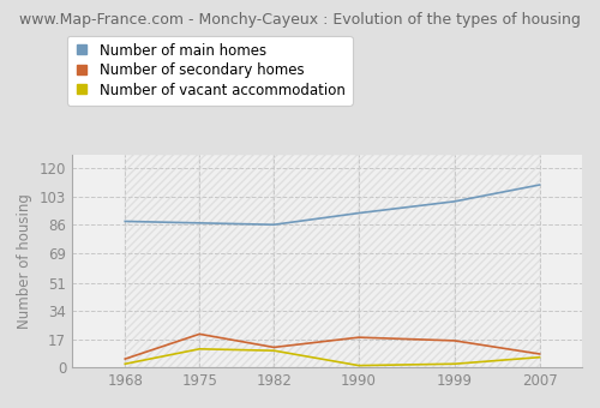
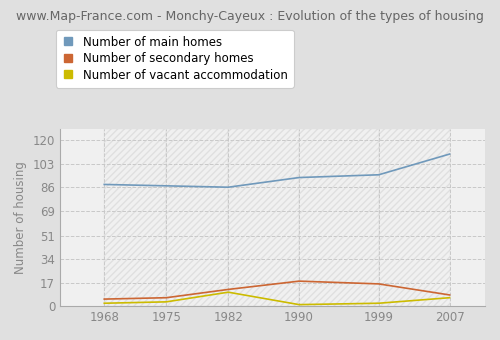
Number of secondary homes/1975: 20 -> 6
Number of vacant accommodation/1975: 11 -> 3
Number of main homes/1999: 100 -> 95
